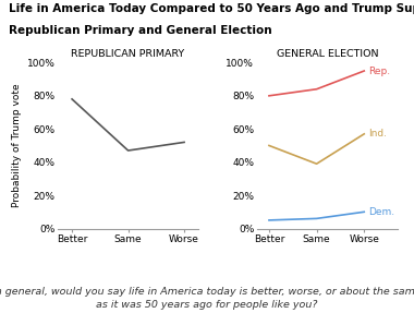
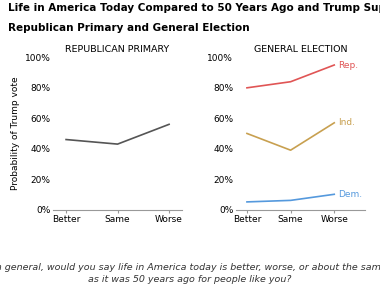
REPUBLICAN PRIMARY/Better: 78% -> 46%
REPUBLICAN PRIMARY/Same: 47% -> 43%
REPUBLICAN PRIMARY/Worse: 52% -> 56%
